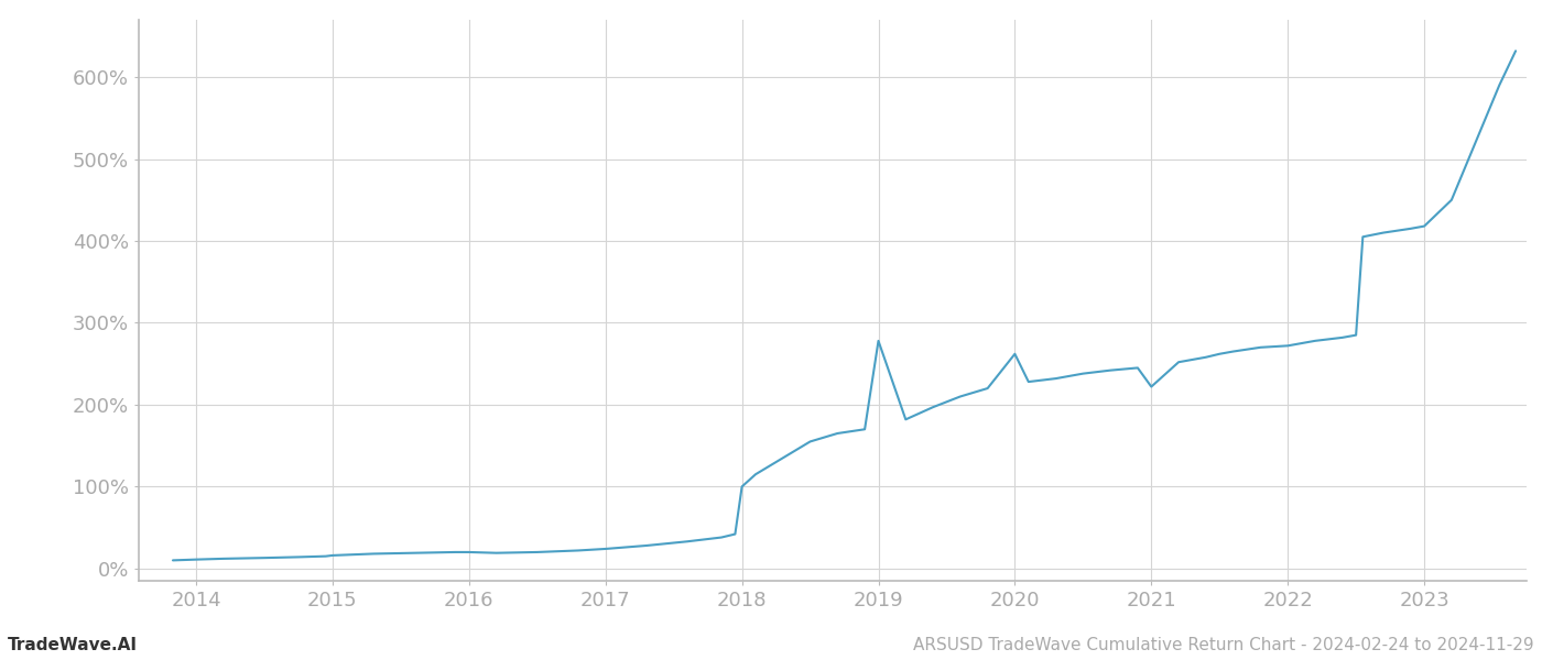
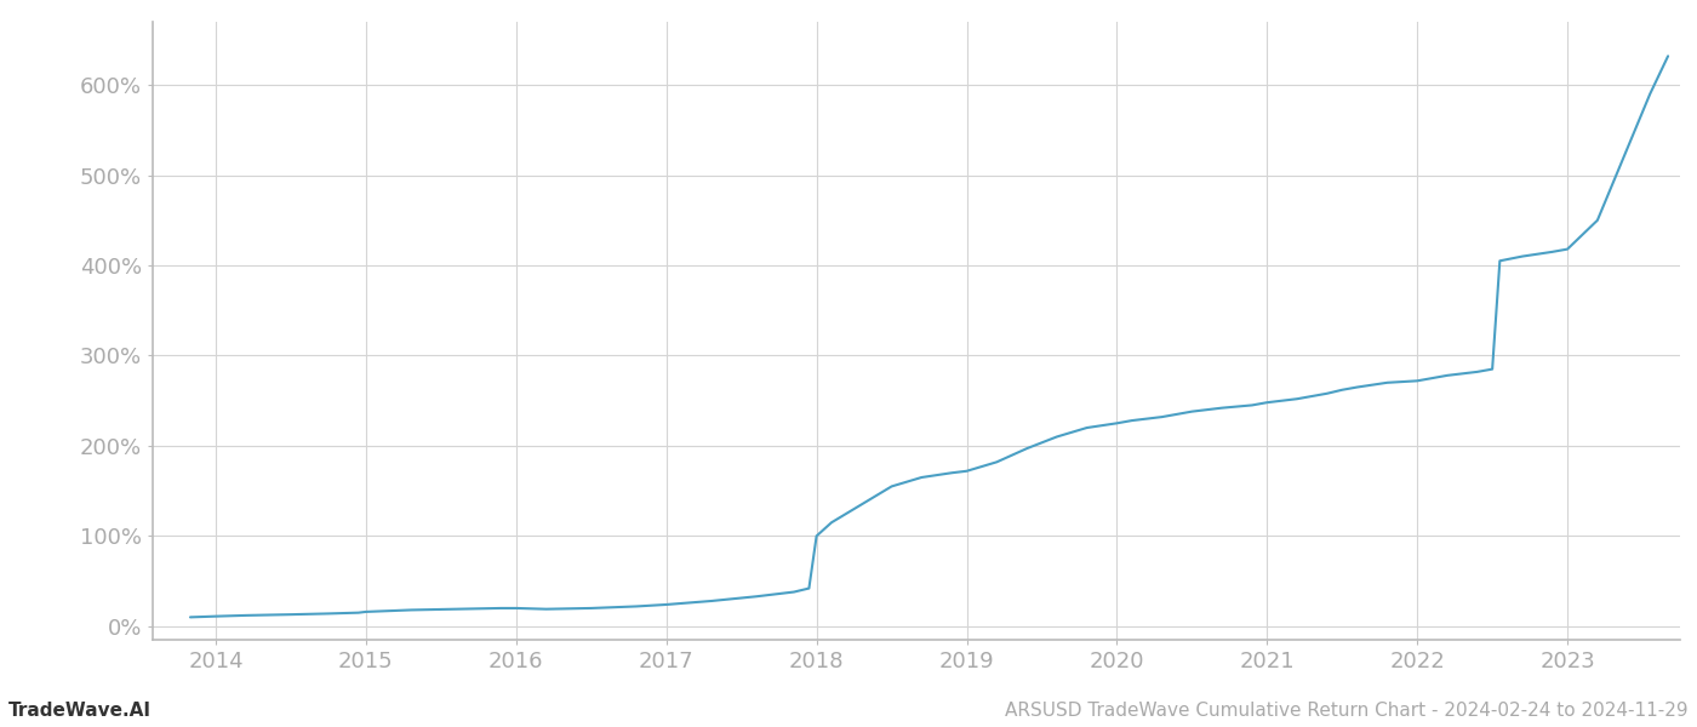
2019: 278% -> 172%
2020: 262% -> 225%
2021: 222% -> 248%
